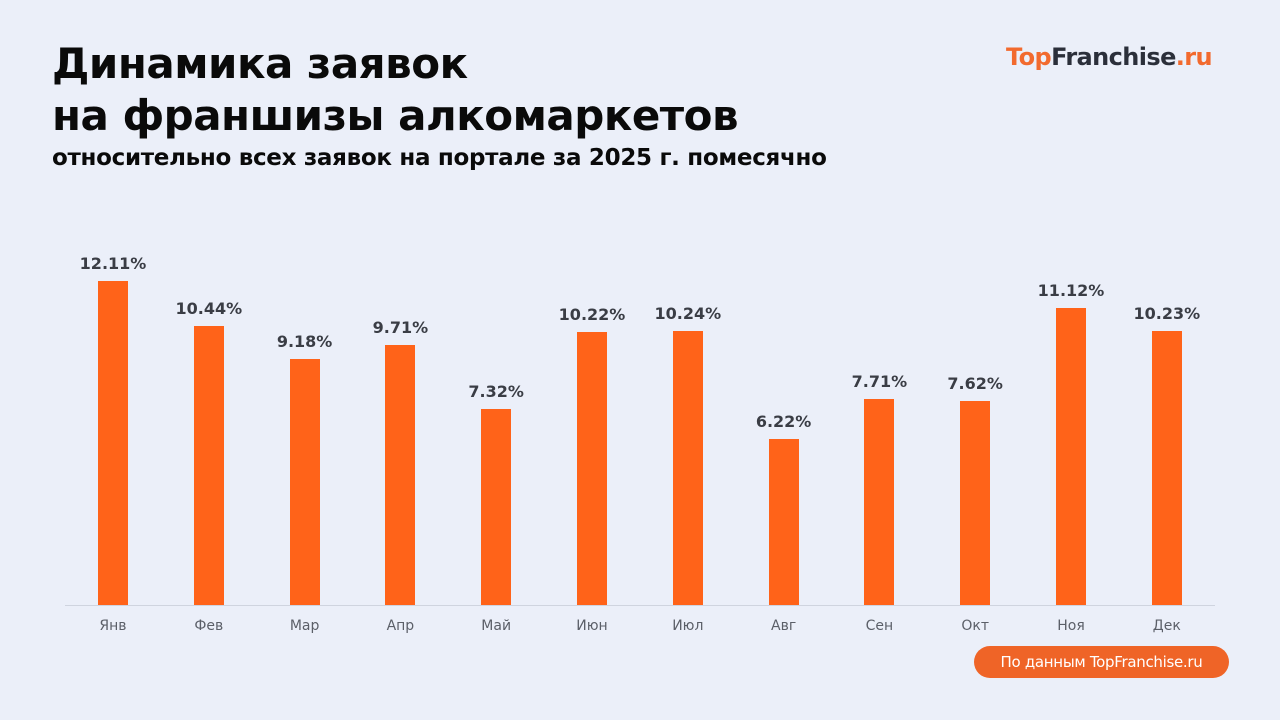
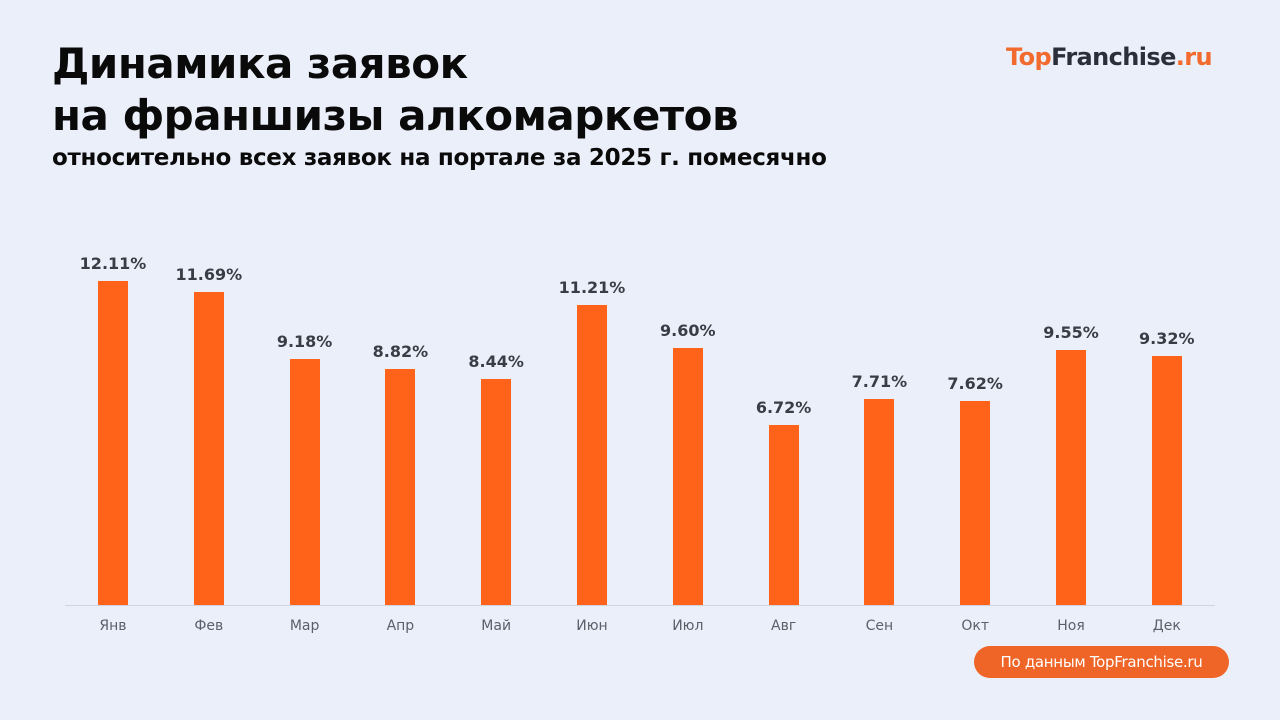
Фев: 10.44% -> 11.69%
Апр: 9.71% -> 8.82%
Май: 7.32% -> 8.44%
Июн: 10.22% -> 11.21%
Июл: 10.24% -> 9.60%
Авг: 6.22% -> 6.72%
Ноя: 11.12% -> 9.55%
Дек: 10.23% -> 9.32%
